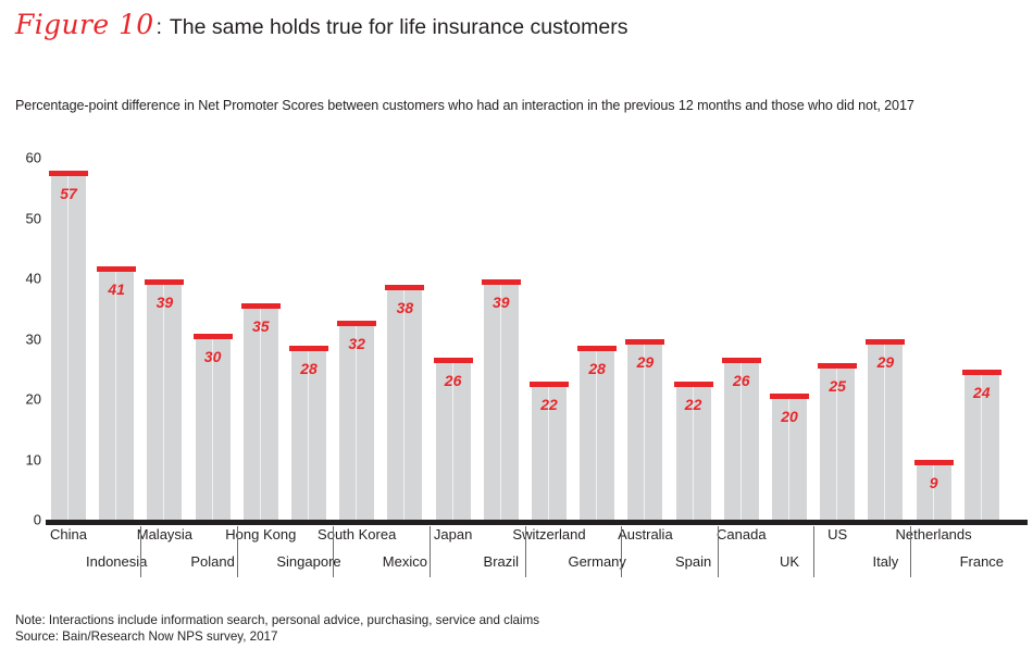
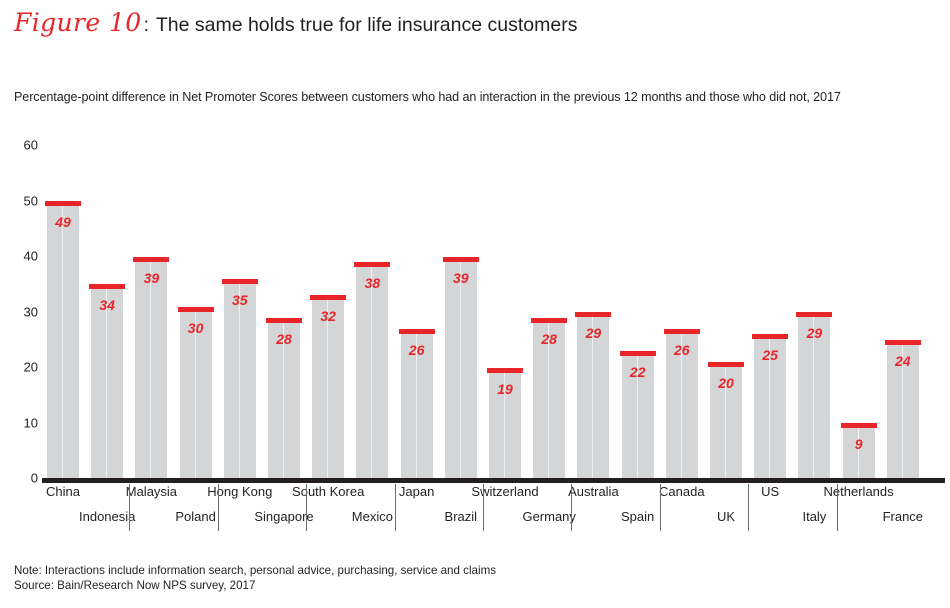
China: 57 -> 49
Indonesia: 41 -> 34
Switzerland: 22 -> 19
